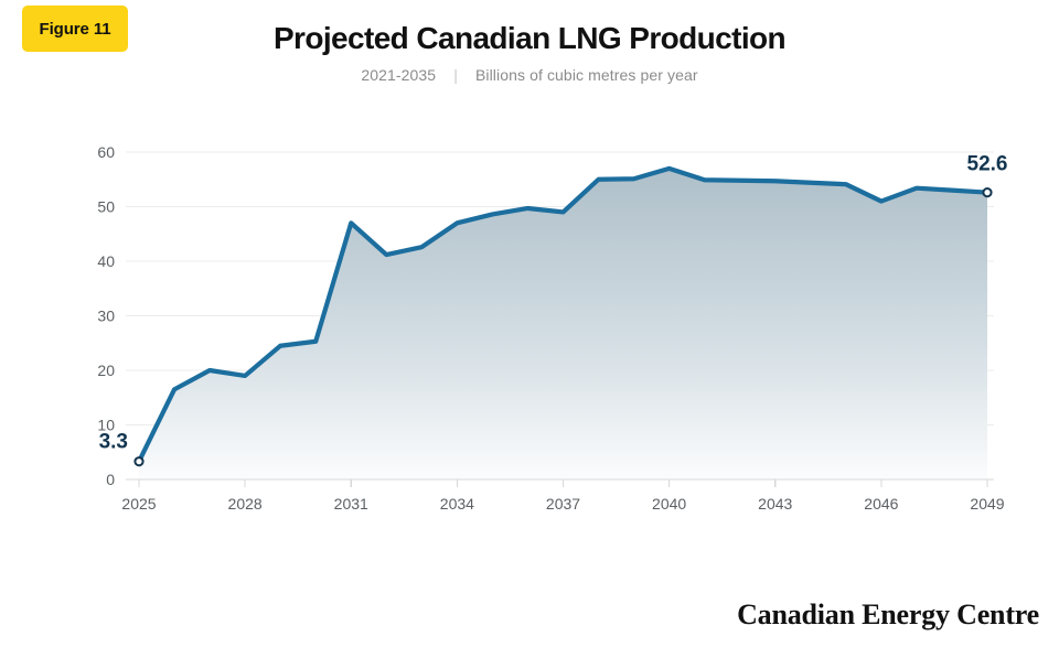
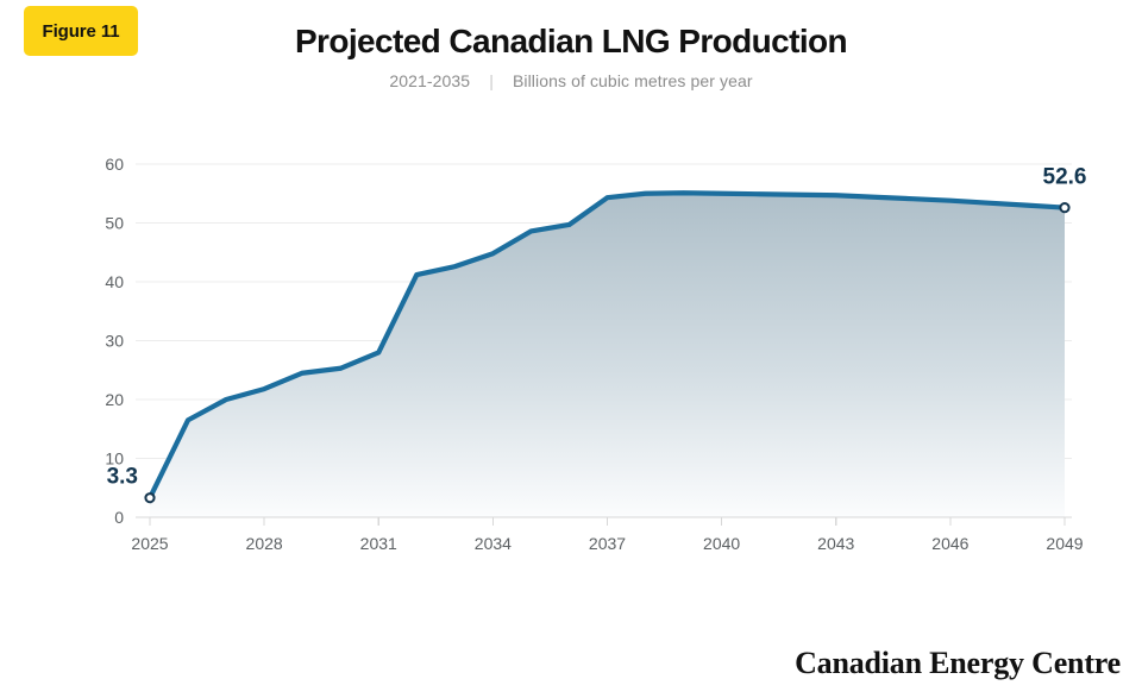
2028: 19 -> 22
2031: 47 -> 28
2034: 47 -> 45
2037: 49 -> 54
2040: 57 -> 55
2046: 51 -> 54
